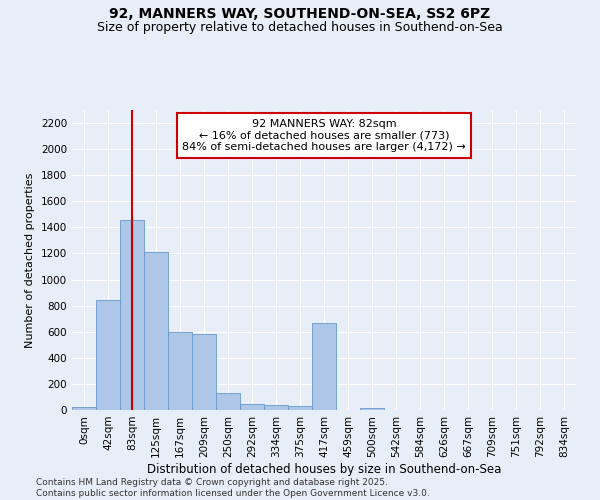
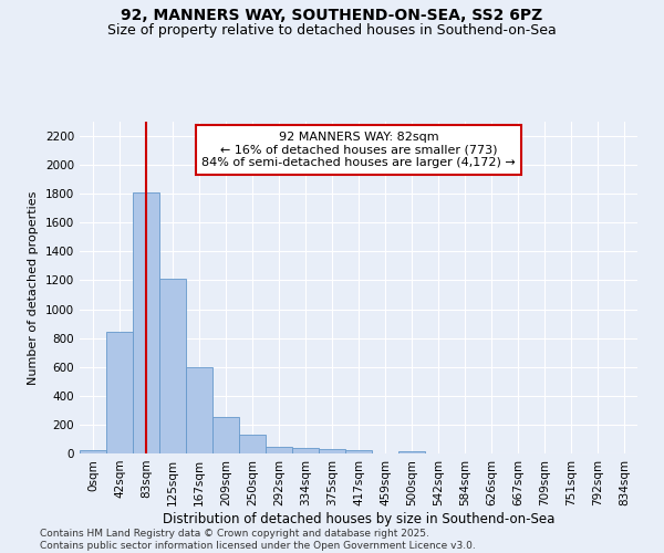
83sqm: 1460 -> 1810
209sqm: 580 -> 260
417sqm: 670 -> 20
